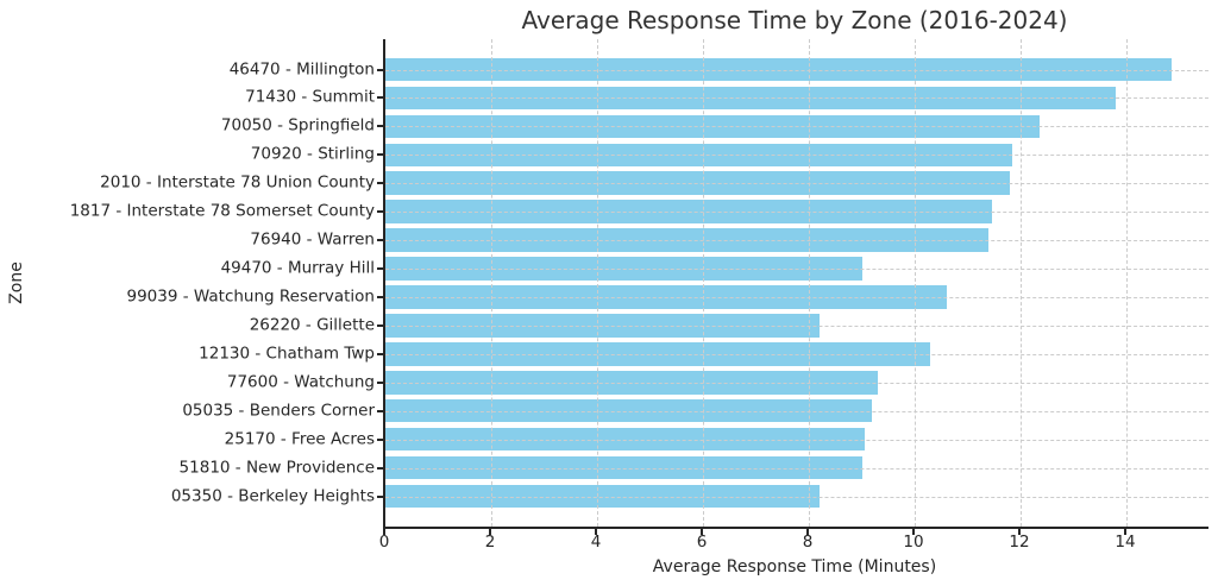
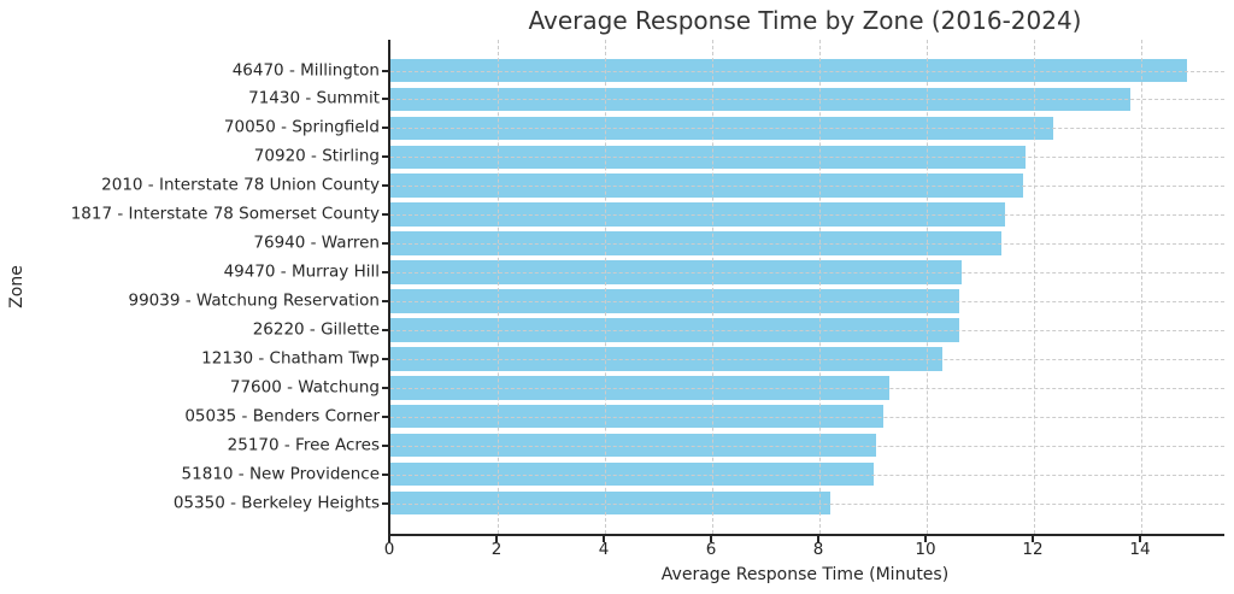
49470 - Murray Hill: 9.0 -> 10.7
26220 - Gillette: 8.2 -> 10.6
